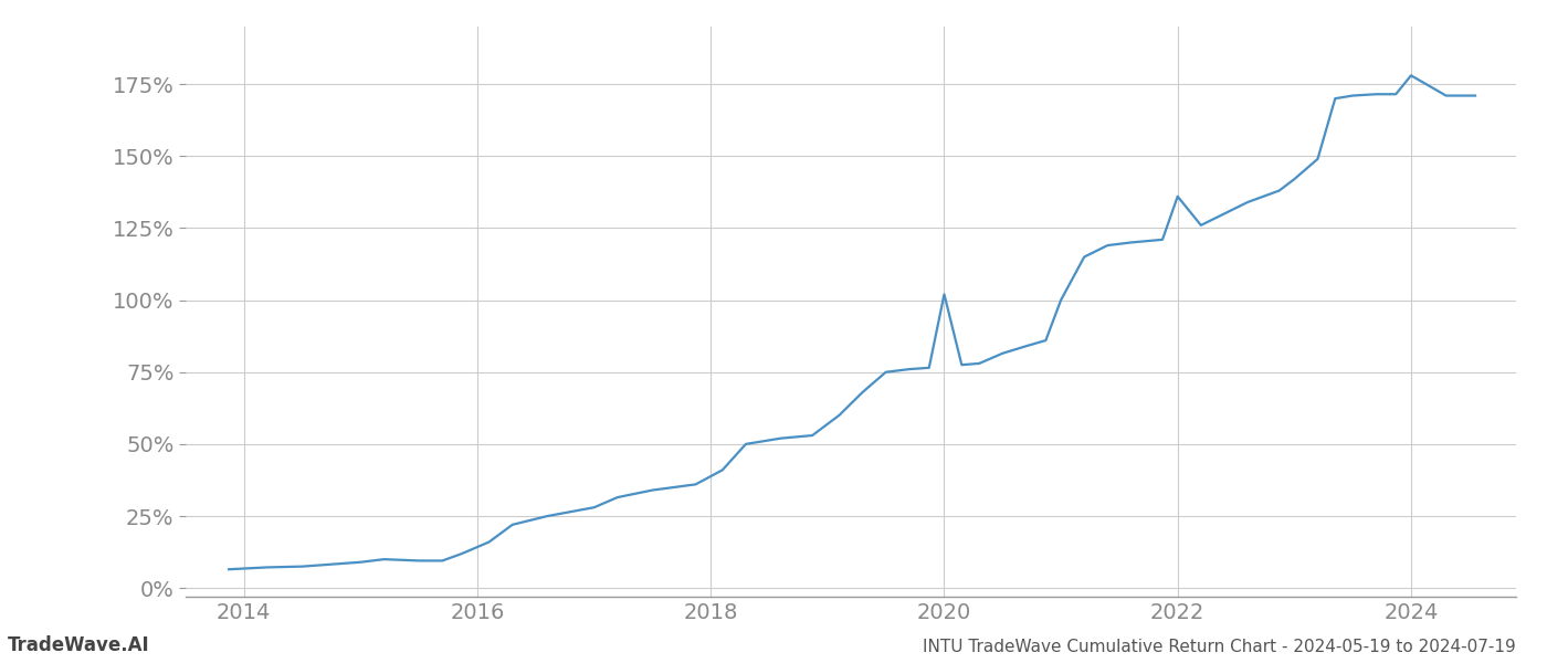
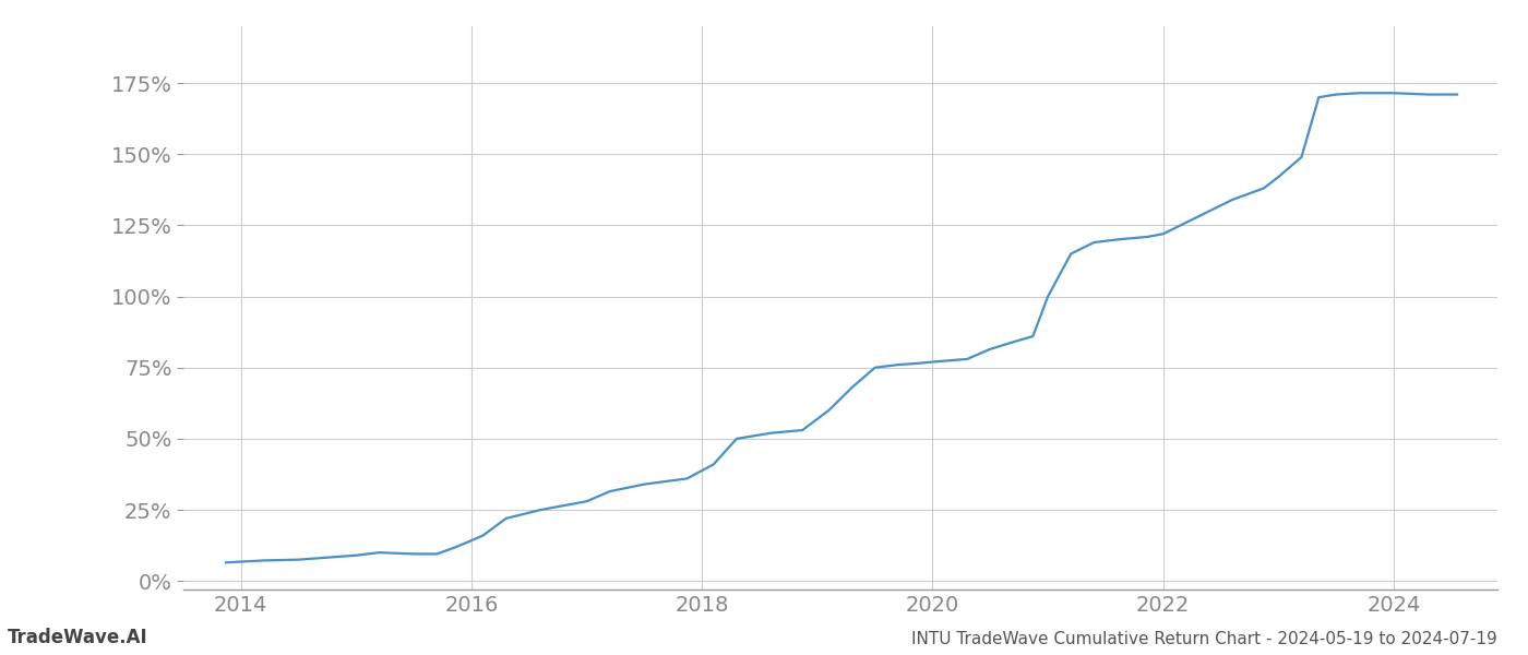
2020: 102.0% -> 77.0%
2022: 136.0% -> 122.0%
2024: 178.0% -> 171.5%
